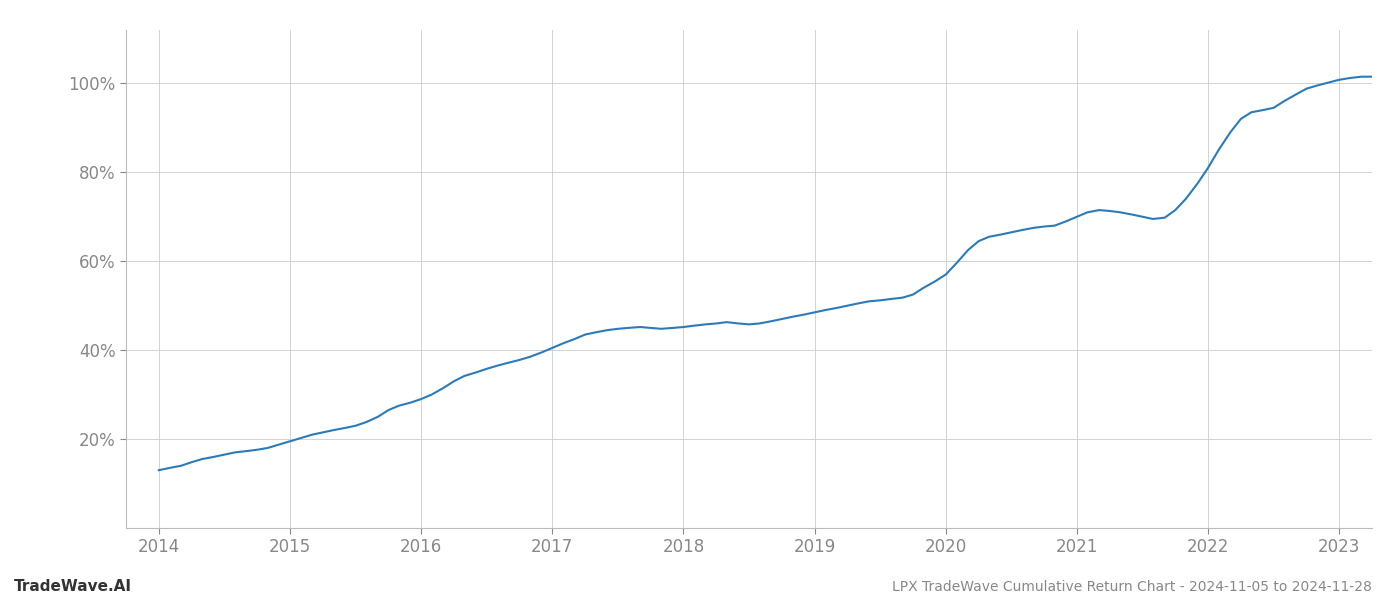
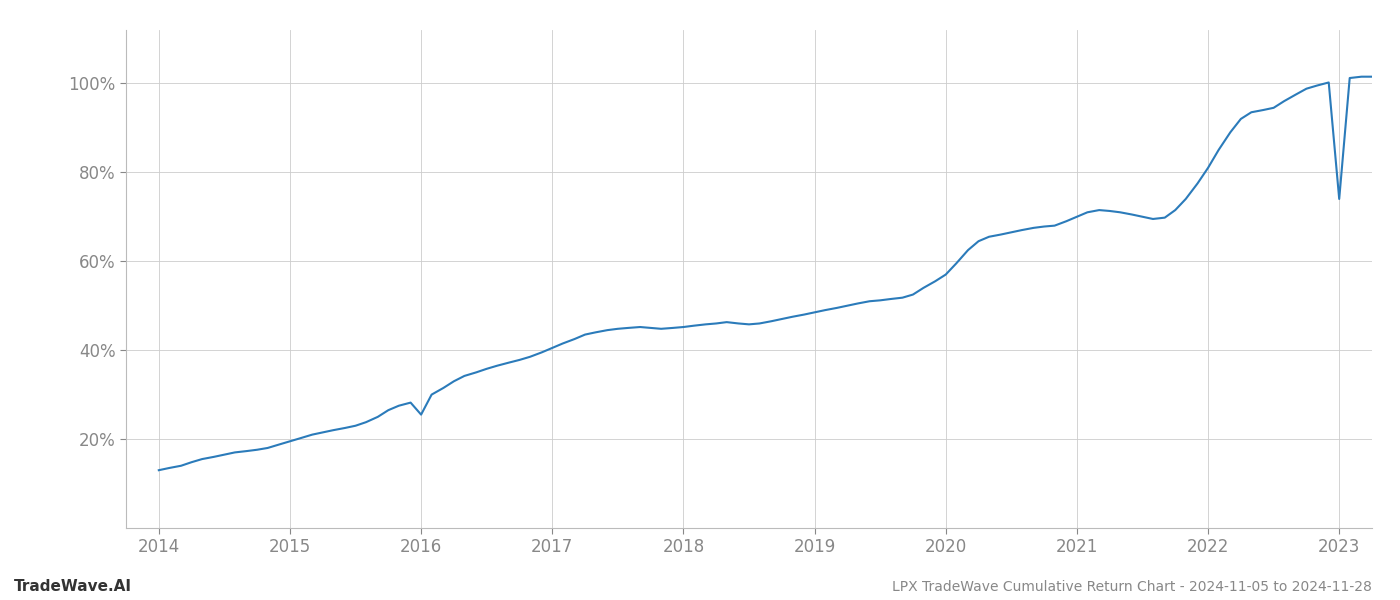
2016: 29.0% -> 25.5%
2023: 100.8% -> 74.0%
